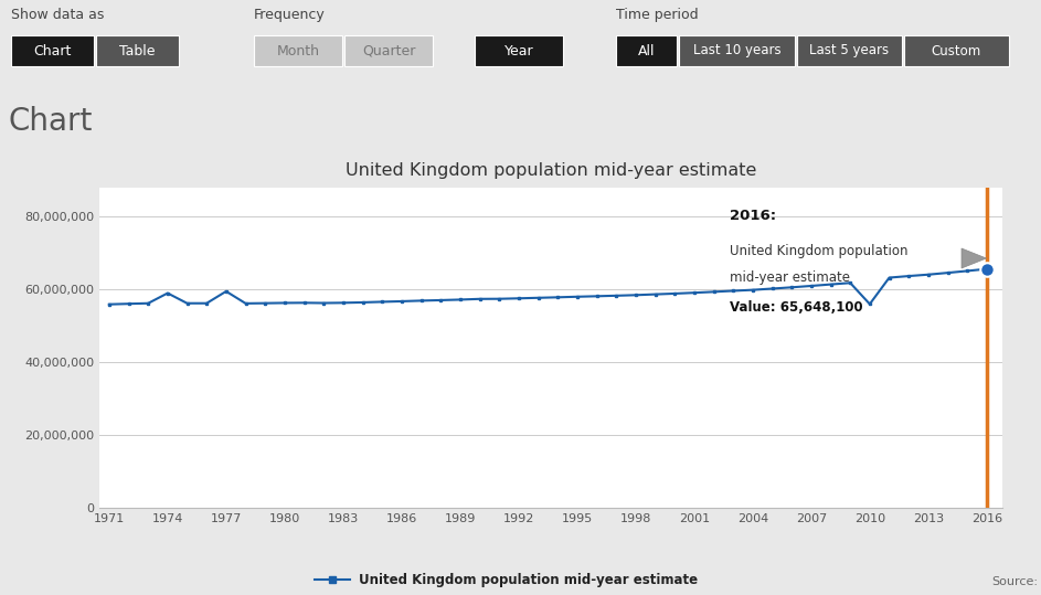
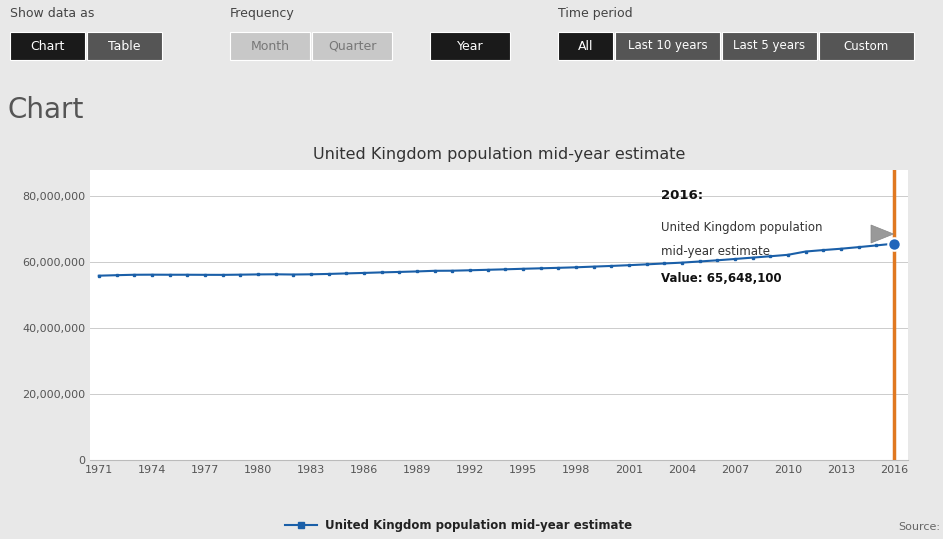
1974: 59,000,000 -> 56,200,000
1977: 59,500,000 -> 56,200,000
2010: 56,000,000 -> 62,300,000
